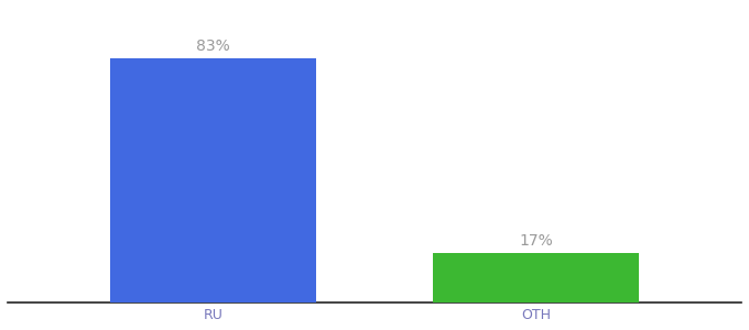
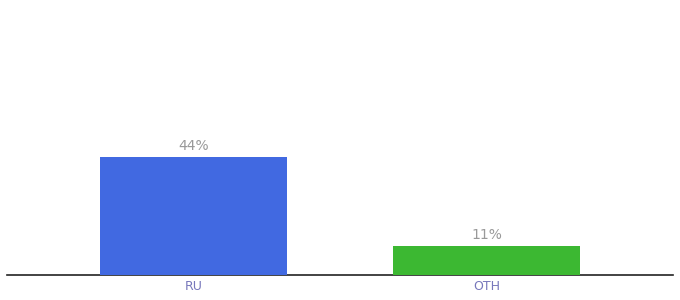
RU: 83% -> 44%
OTH: 17% -> 11%
